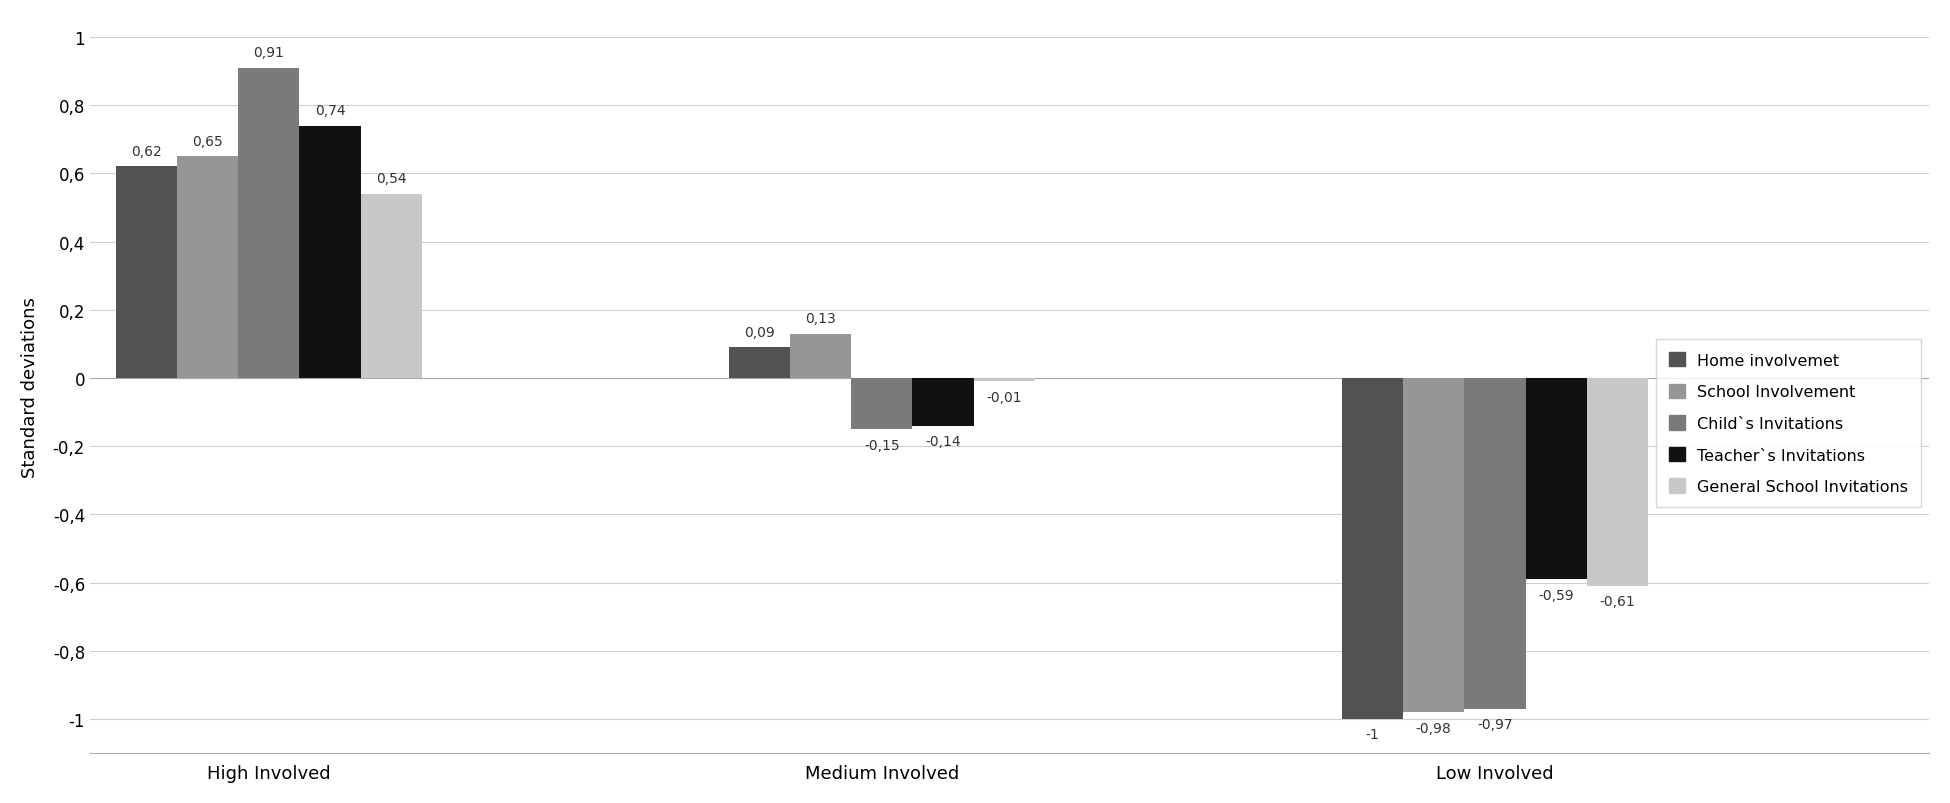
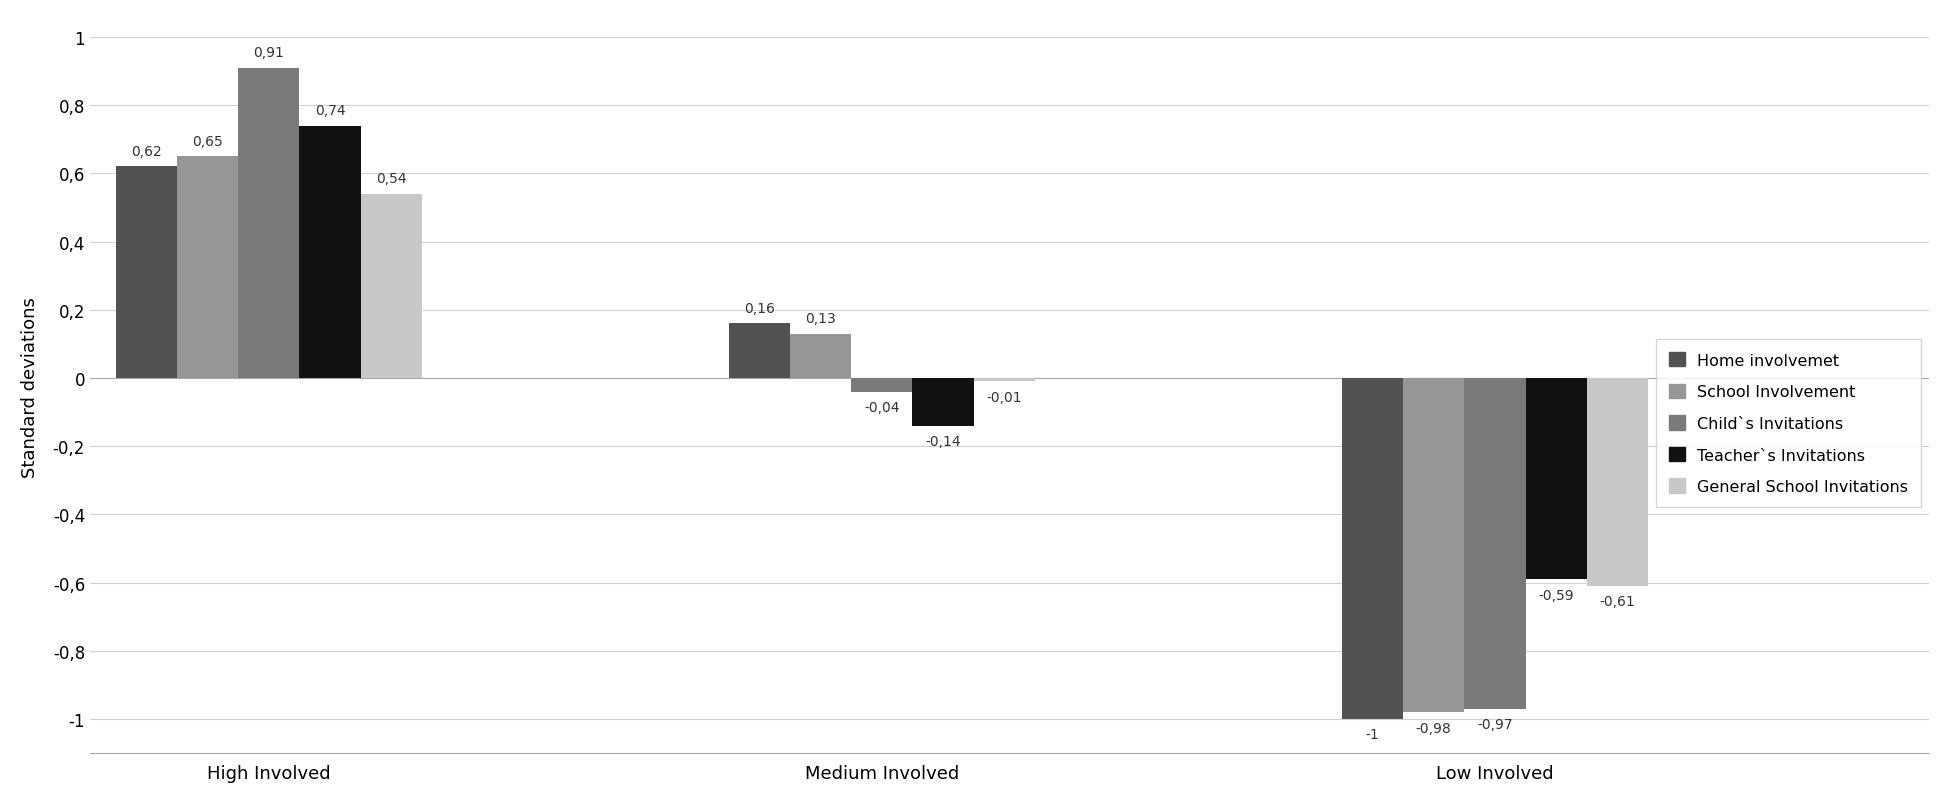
Home involvemet/Medium Involved: 0,09 -> 0,16
Child`s Invitations/Medium Involved: -0,15 -> -0,04
